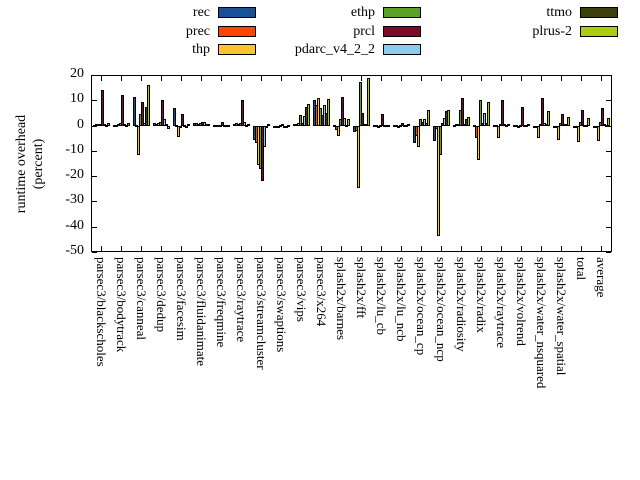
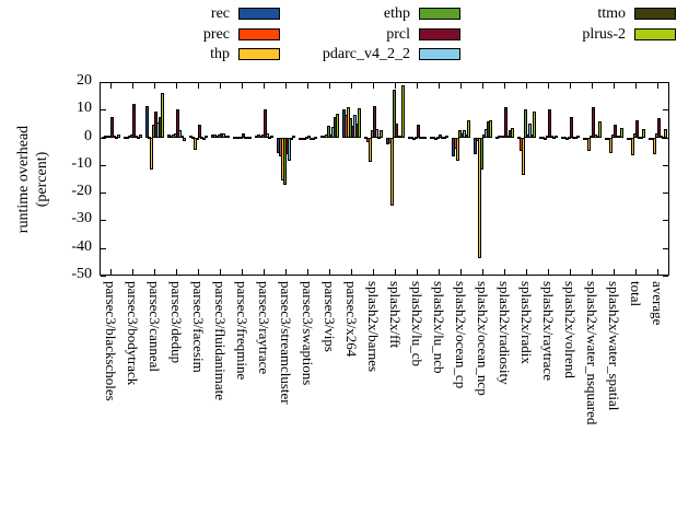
prcl/parsec3/blackscholes: 14 -> 8
pdarc_v4_2_2/parsec3/canneal: 1 -> 6
rec/parsec3/facesim: 7 -> 1
prcl/parsec3/streamcluster: -22 -> -6
thp/splash2x/barnes: -4 -> -9
ethp/splash2x/radiosity: 6 -> 1
thp/splash2x/raytrace: -5 -> -1
